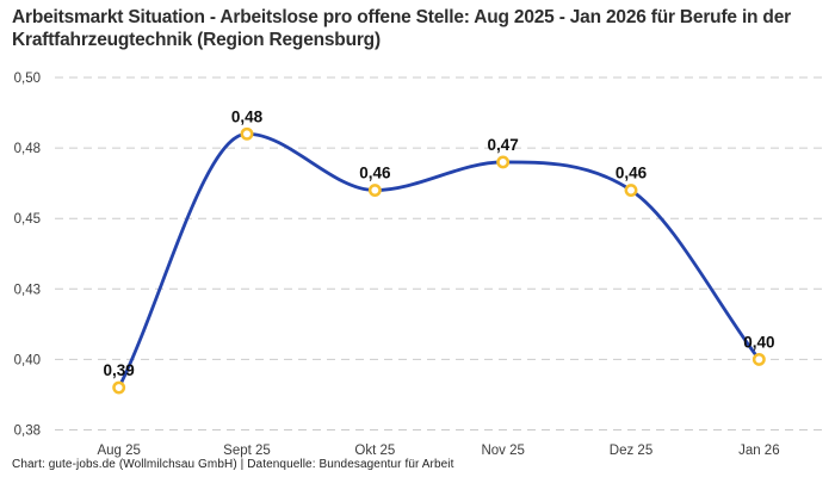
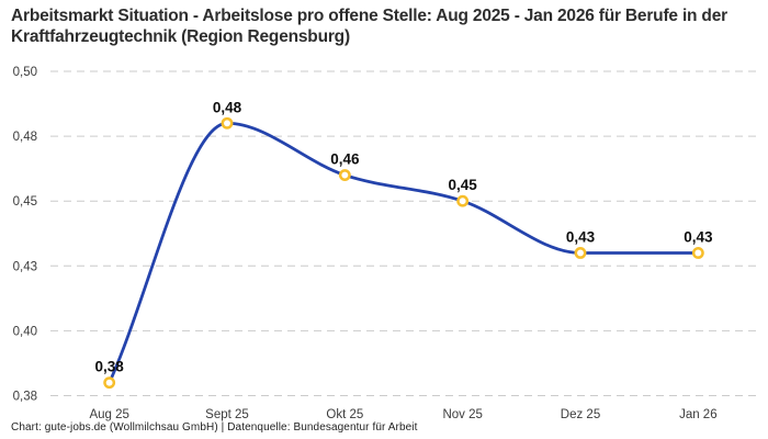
Aug 25: 0,39 -> 0,38
Nov 25: 0,47 -> 0,45
Dez 25: 0,46 -> 0,43
Jan 26: 0,40 -> 0,43
